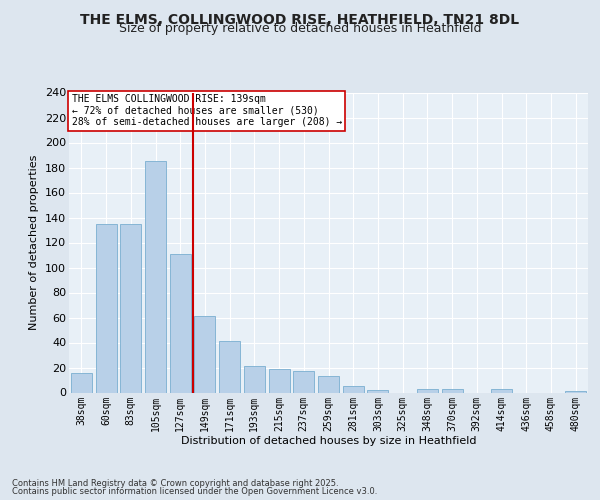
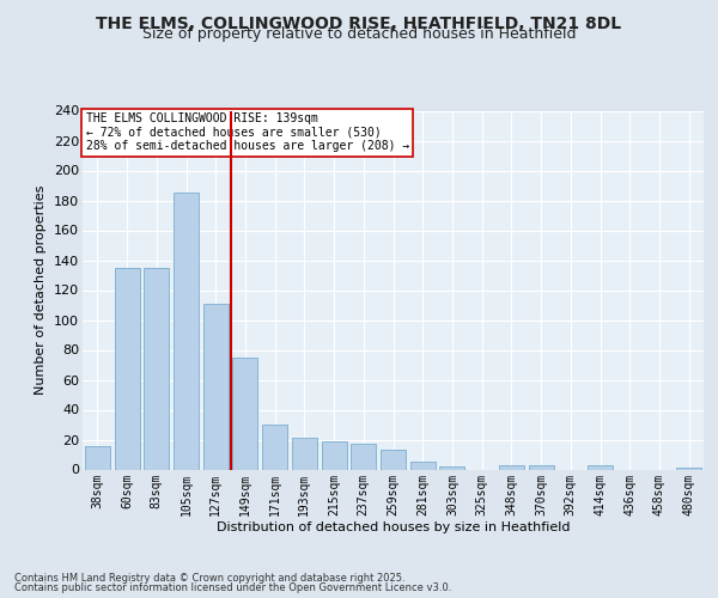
149sqm: 61 -> 75
171sqm: 41 -> 30
